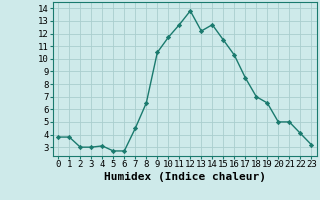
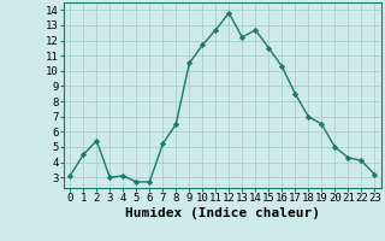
0: 3.8 -> 3.1
1: 3.8 -> 4.5
2: 3.0 -> 5.4
7: 4.5 -> 5.2
21: 5.0 -> 4.3
